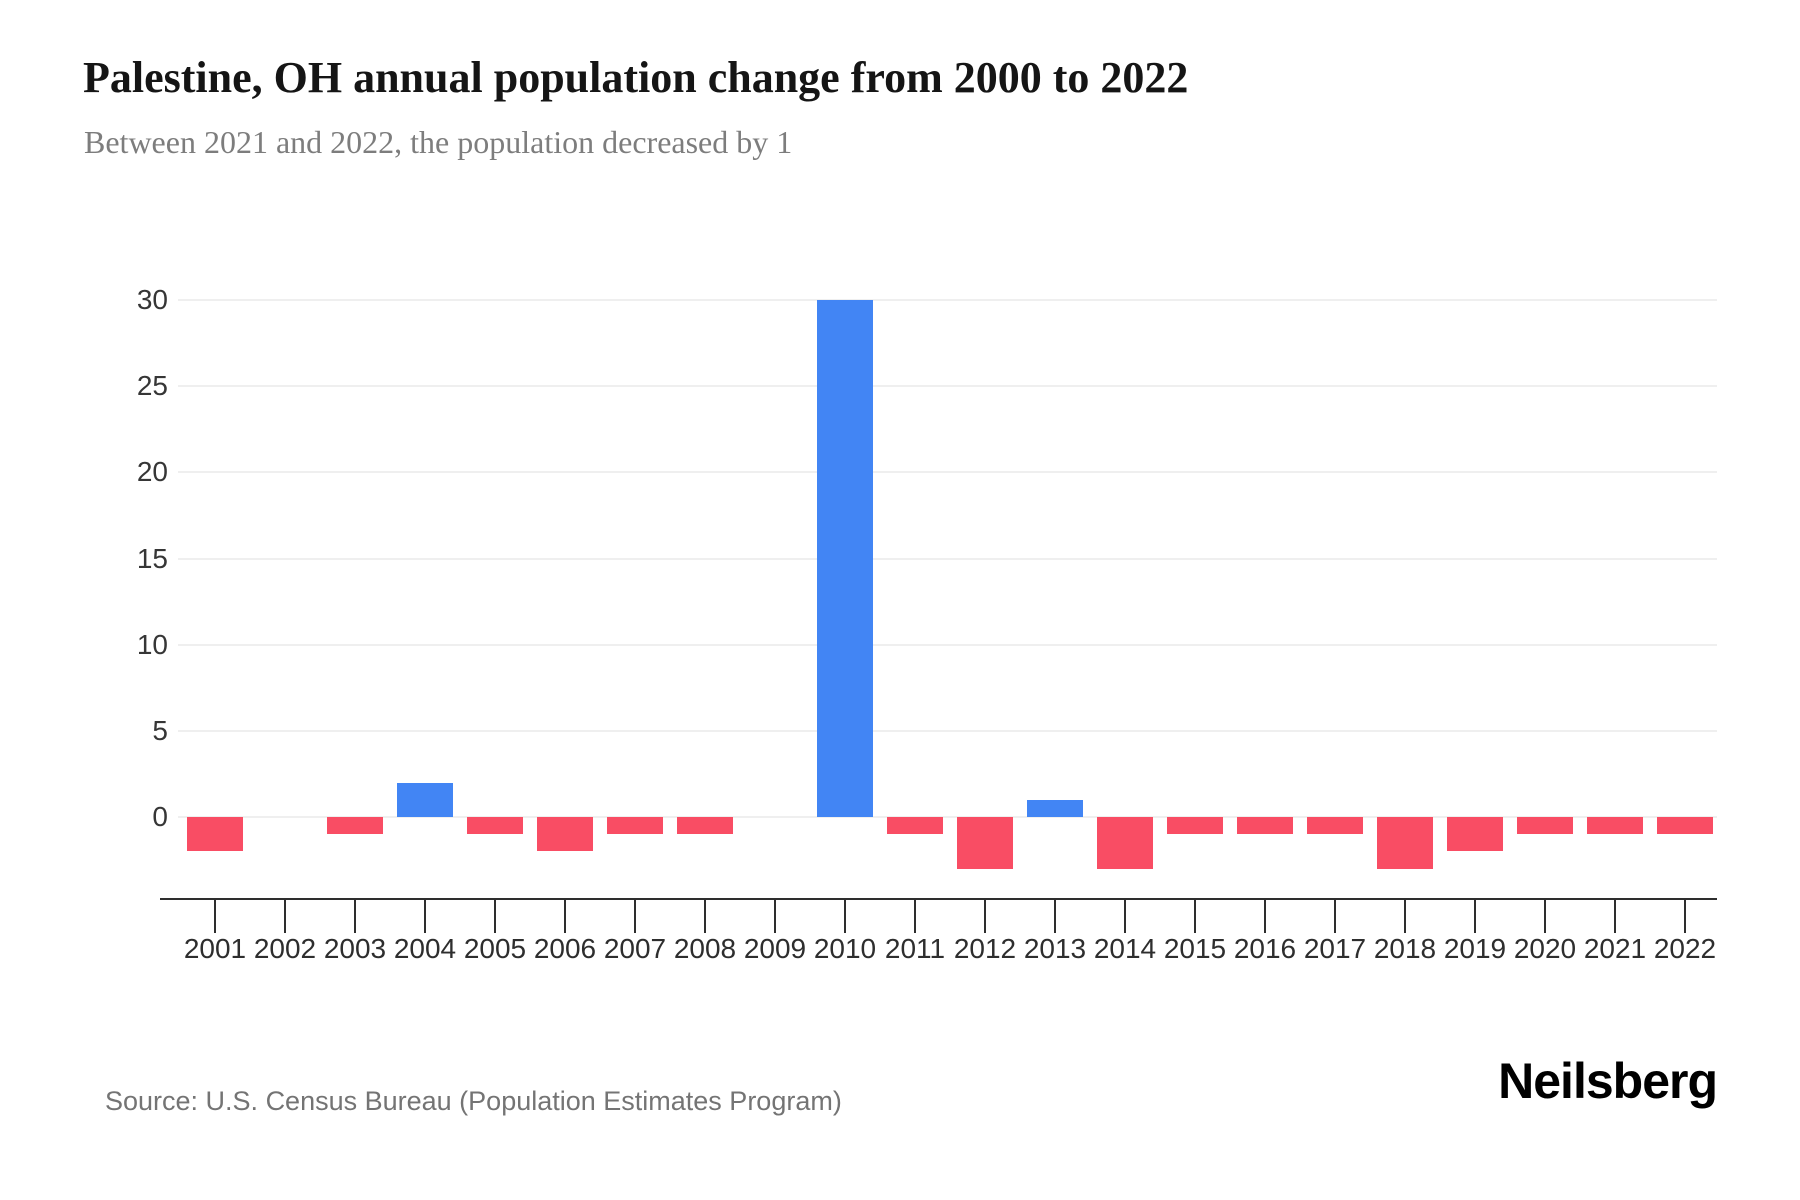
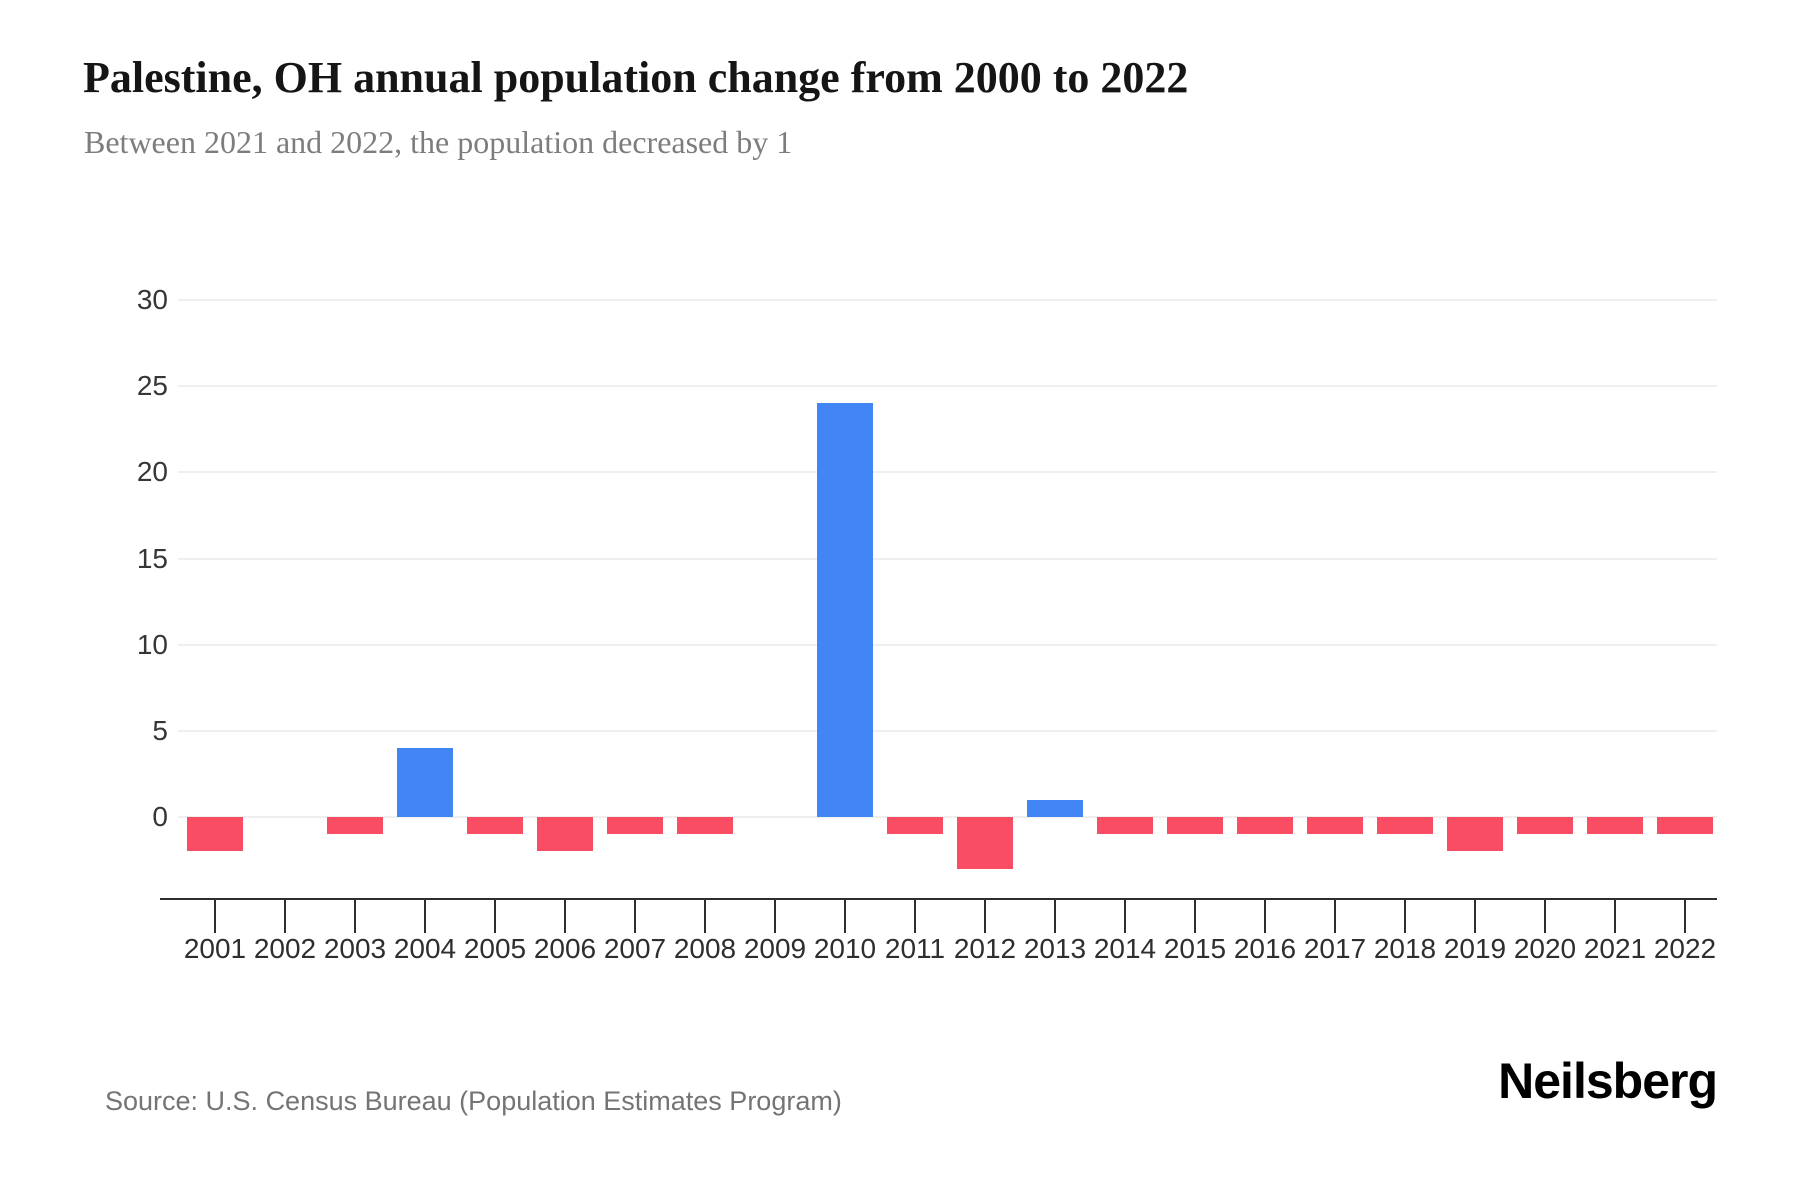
2004: 2 -> 4
2010: 30 -> 24
2014: -3 -> -1
2018: -3 -> -1
